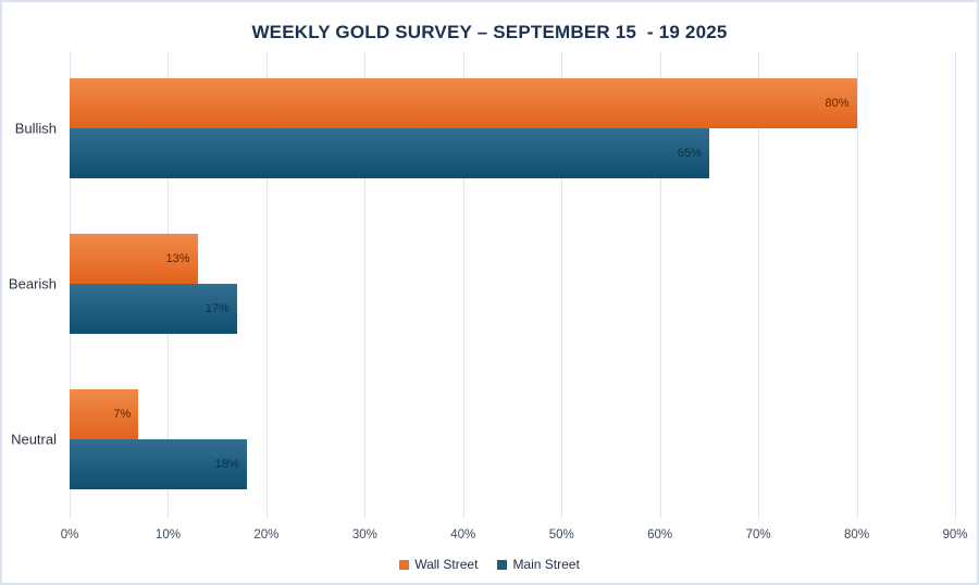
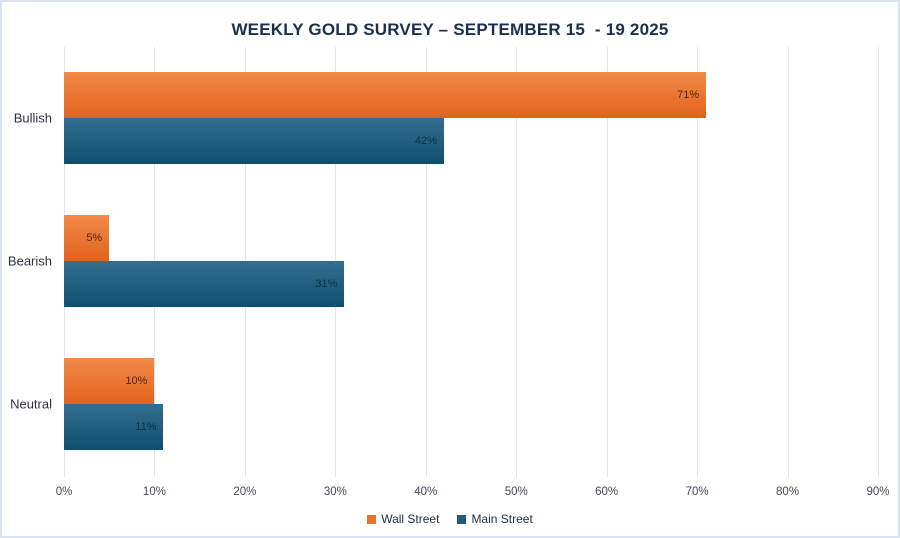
Wall Street/Bullish: 80% -> 71%
Main Street/Bullish: 65% -> 42%
Wall Street/Bearish: 13% -> 5%
Main Street/Bearish: 17% -> 31%
Wall Street/Neutral: 7% -> 10%
Main Street/Neutral: 18% -> 11%
